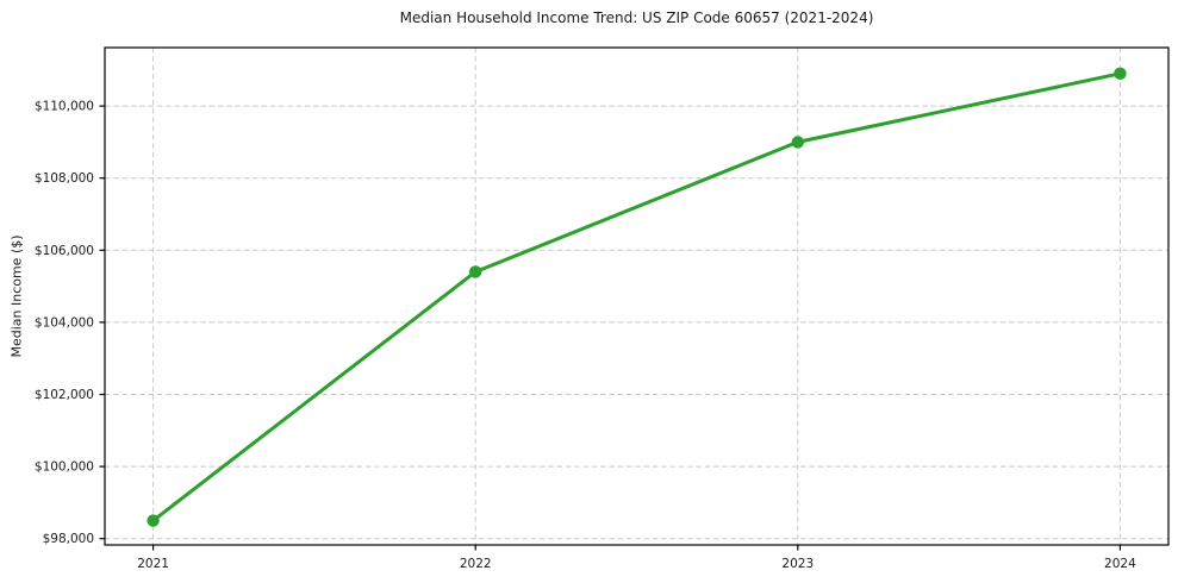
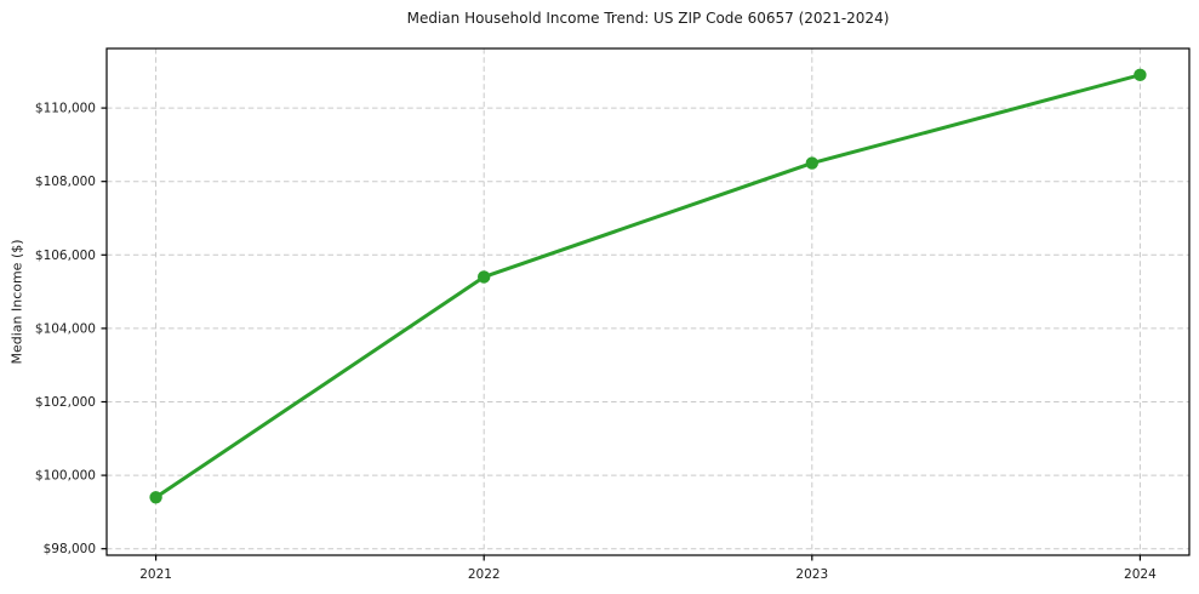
2021: $98500 -> $99400
2023: $109000 -> $108500
